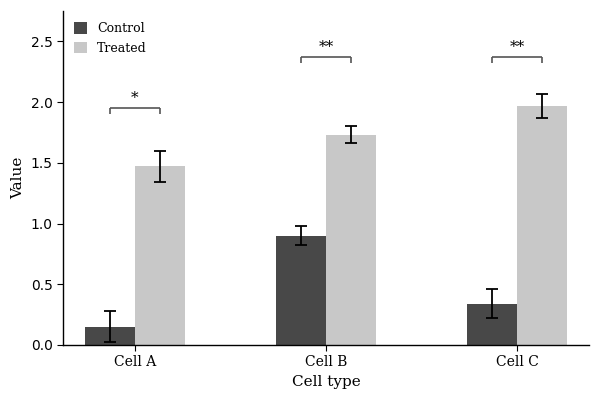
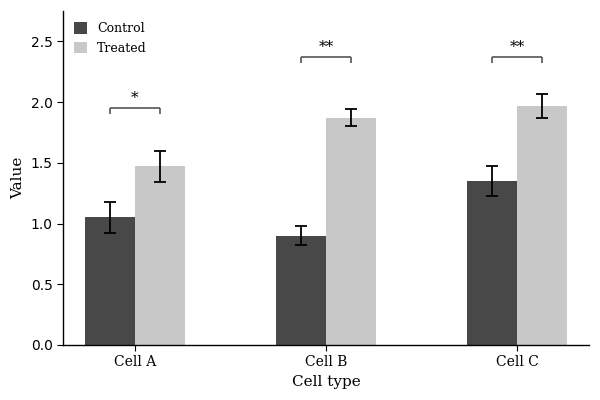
Control/Cell A: 0.15 -> 1.05
Treated/Cell B: 1.73 -> 1.87
Control/Cell C: 0.34 -> 1.35
